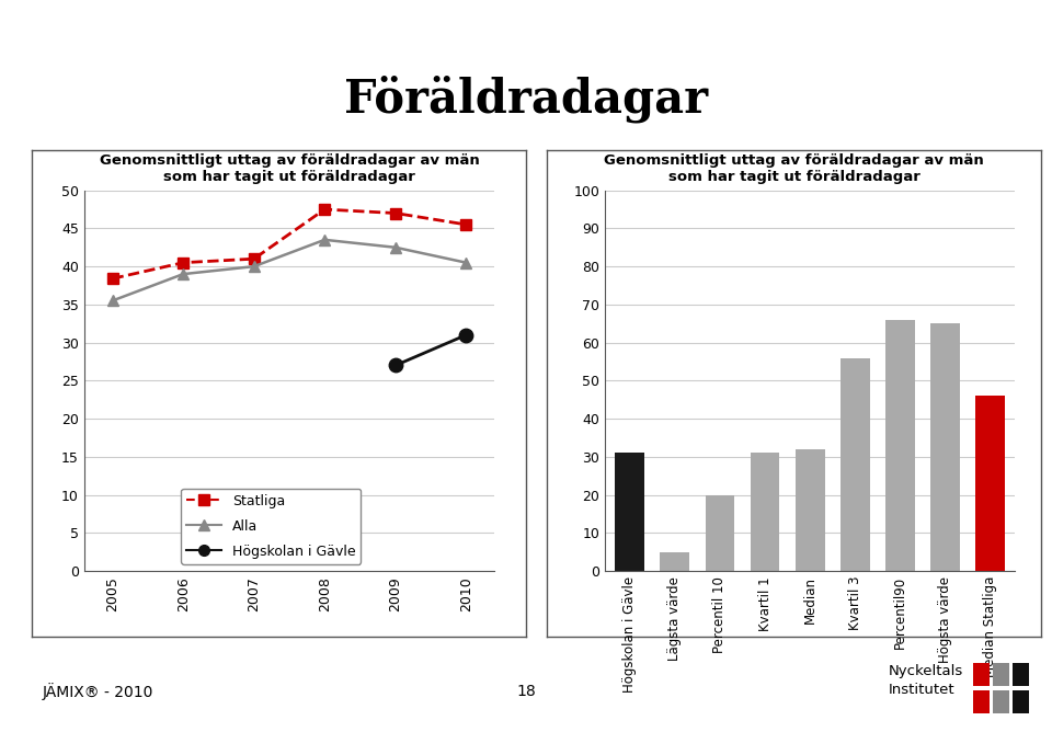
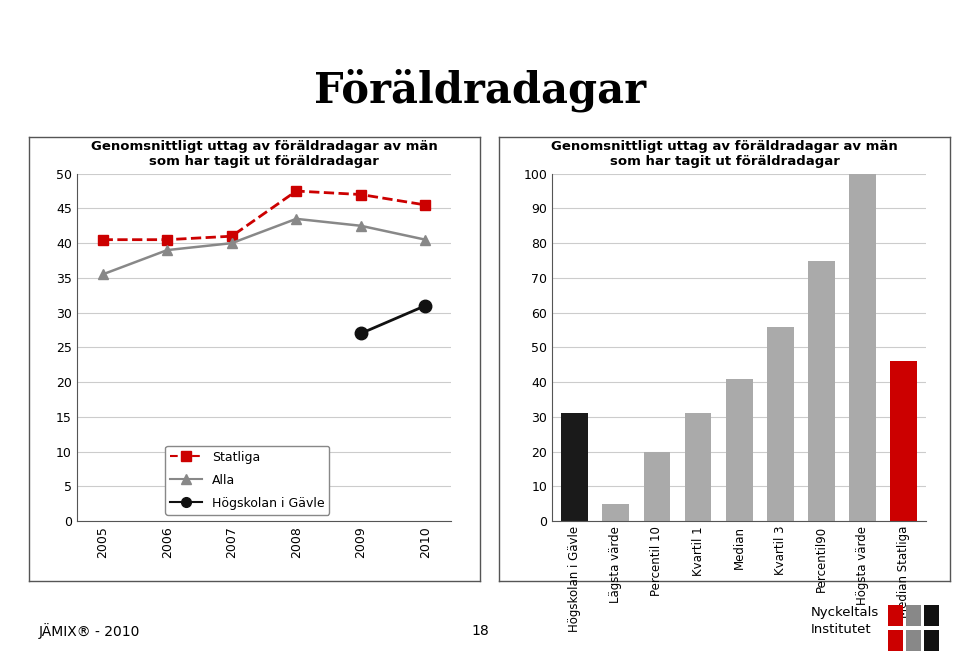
Statliga/2005: 38.4 -> 40.5
Median: 32 -> 41
Percentil90: 66 -> 75
Högsta värde: 65 -> 100
